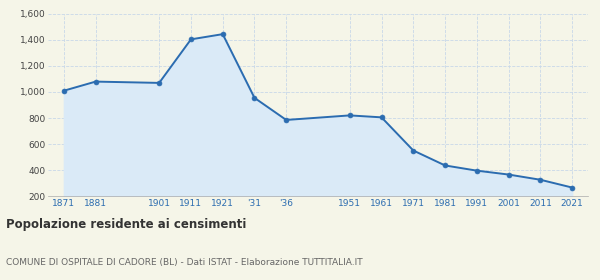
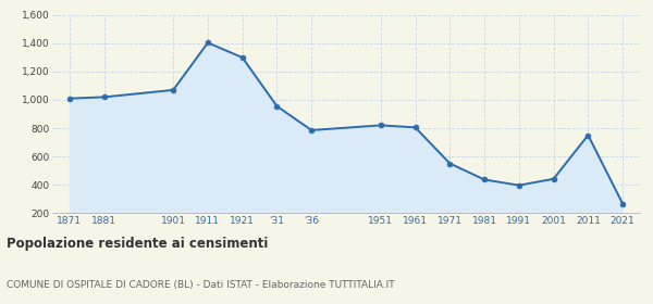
1881: 1,080 -> 1,020
1921: 1,440 -> 1,300
2001: 360 -> 440
2011: 320 -> 750
